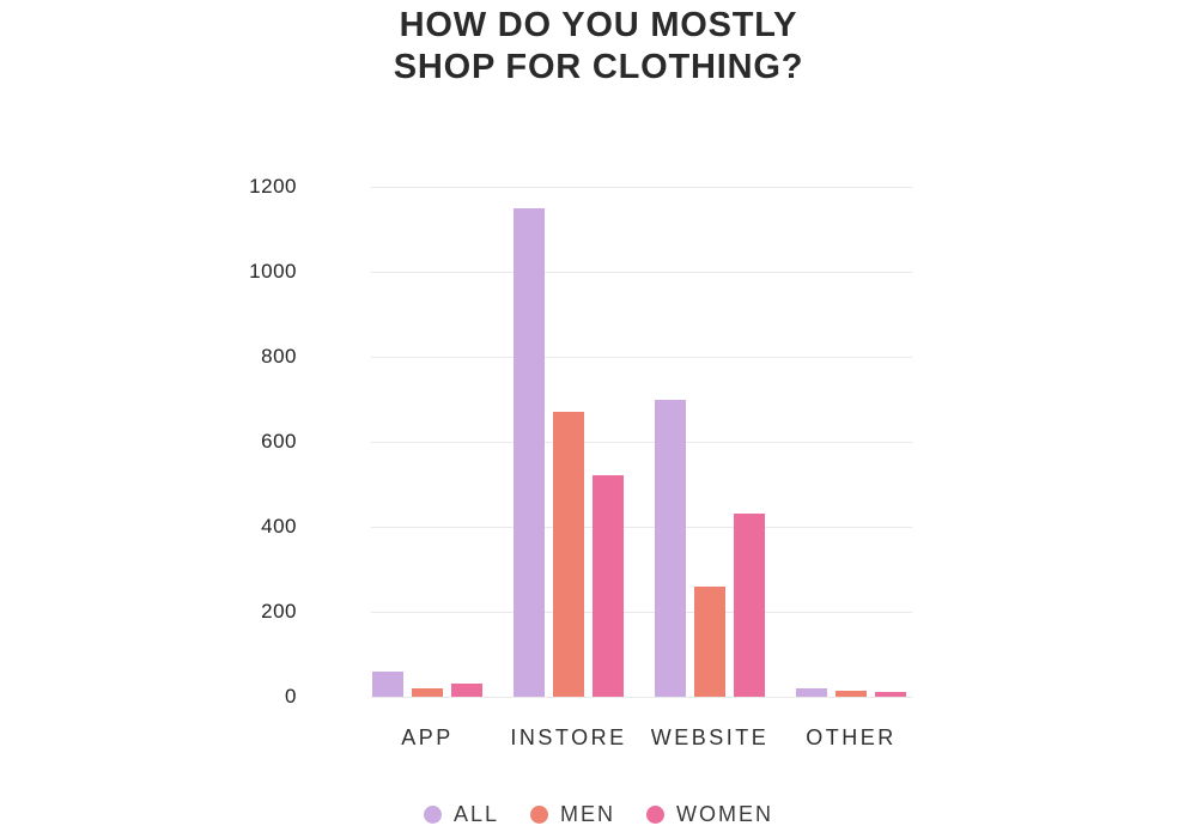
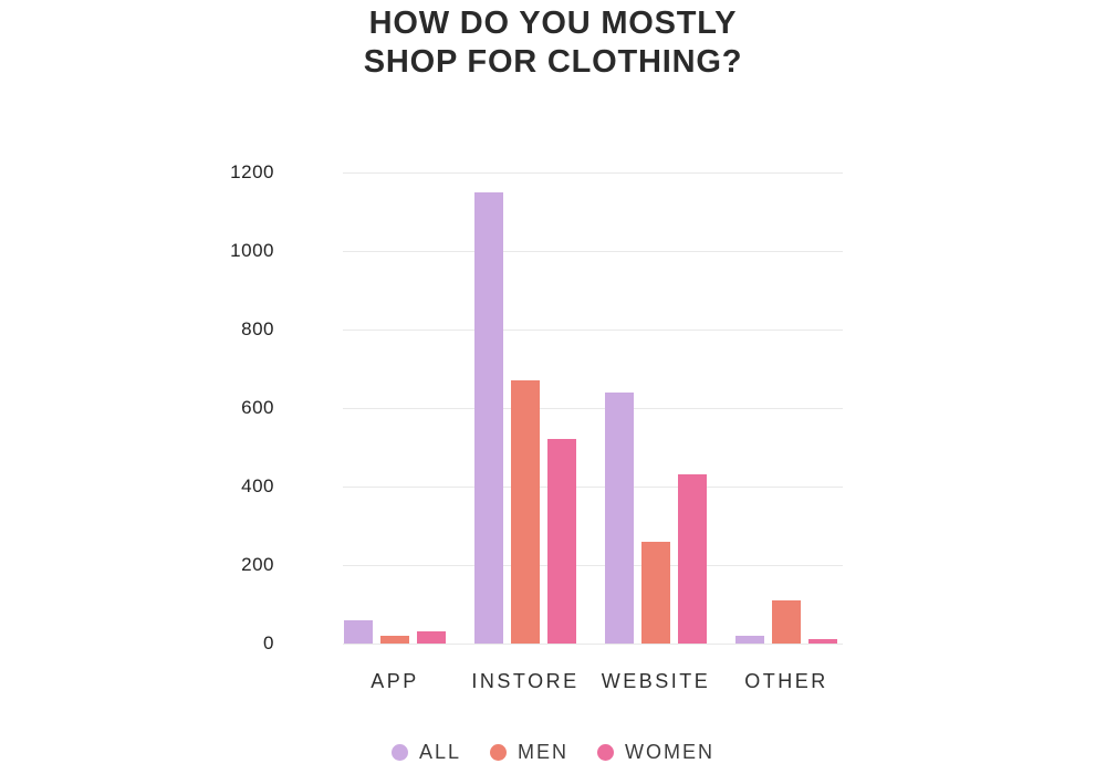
ALL/WEBSITE: 700 -> 640
MEN/OTHER: 20 -> 110
